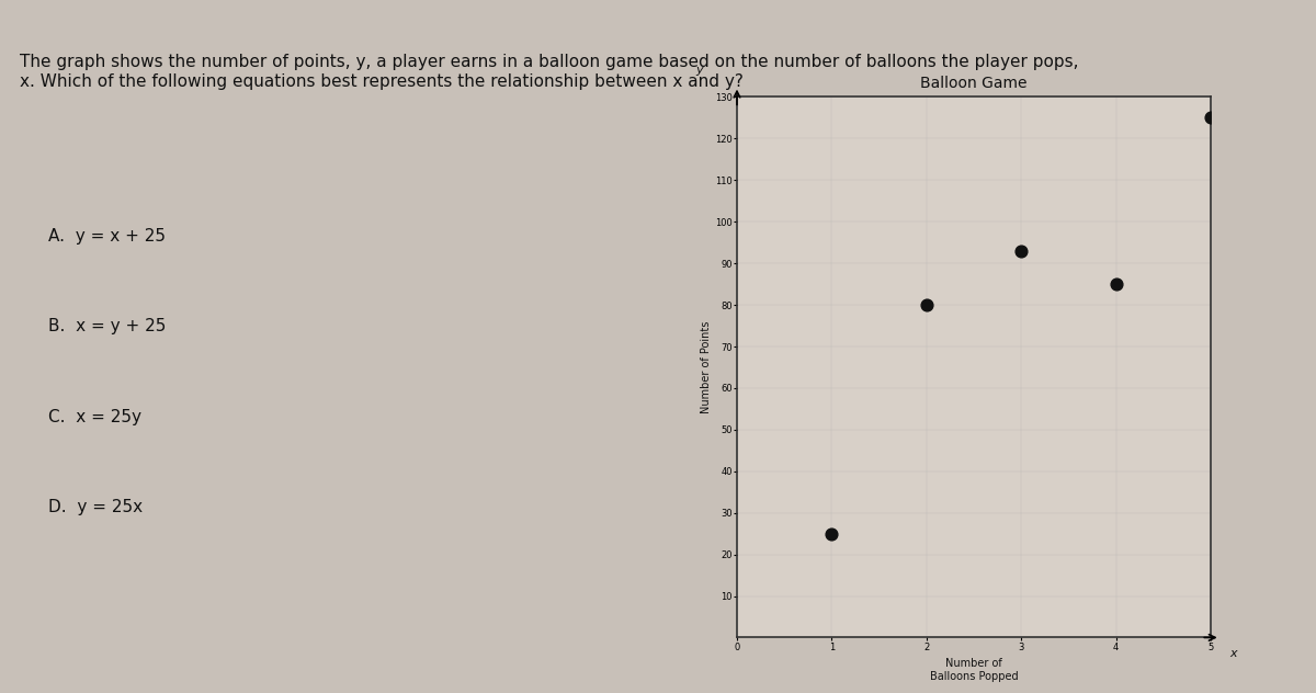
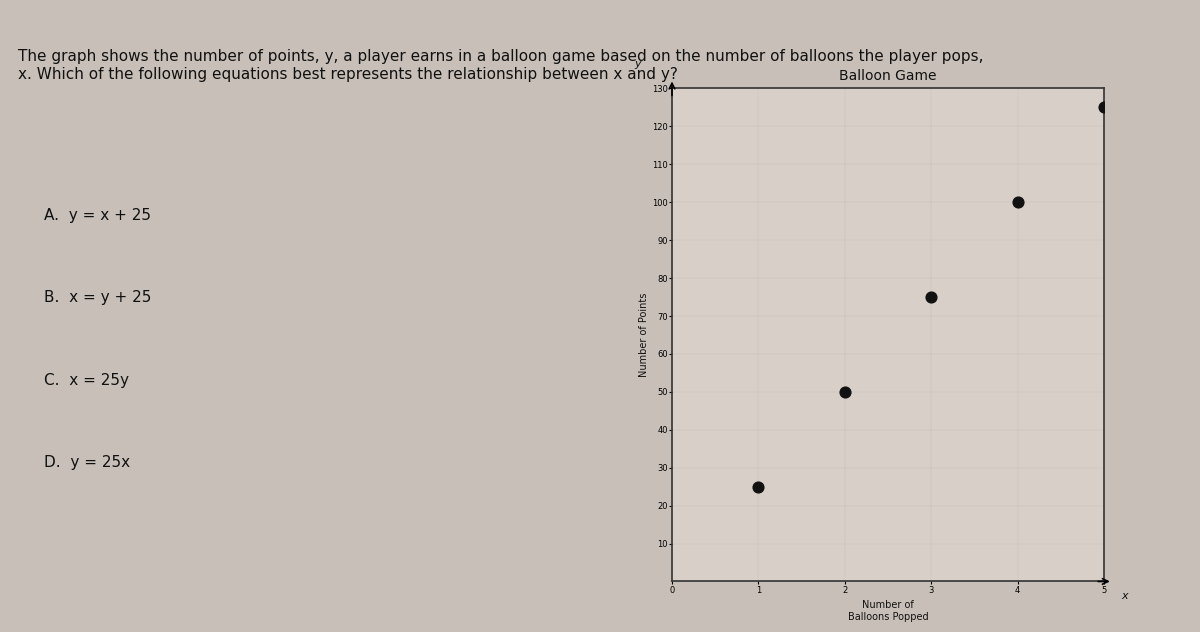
2: 80 -> 50
3: 93 -> 75
4: 85 -> 100
